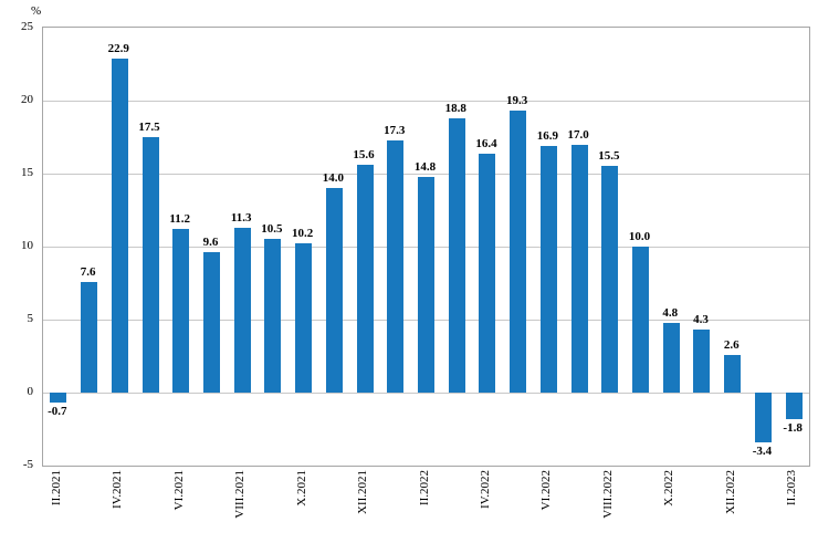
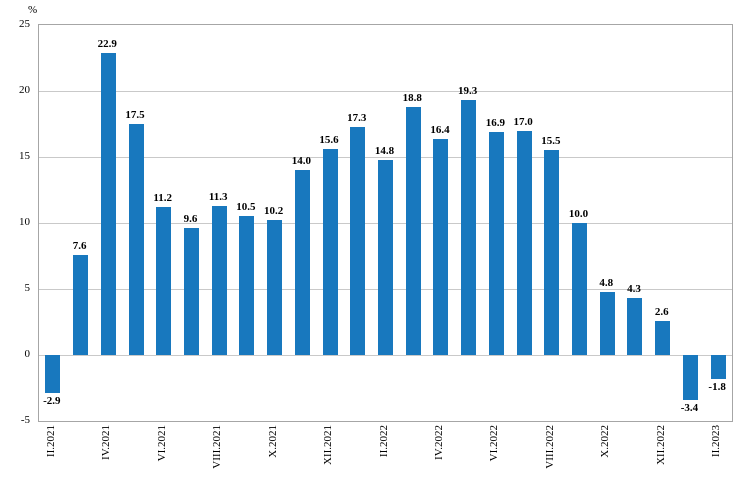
II.2021: -0.7 -> -2.9
